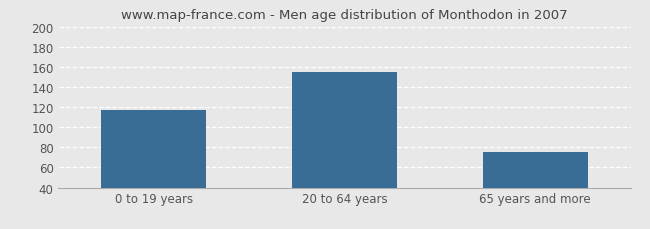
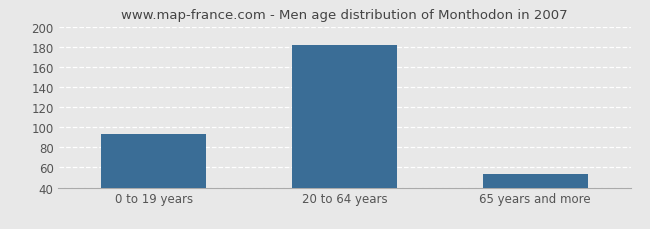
0 to 19 years: 117 -> 93
20 to 64 years: 155 -> 182
65 years and more: 75 -> 54
